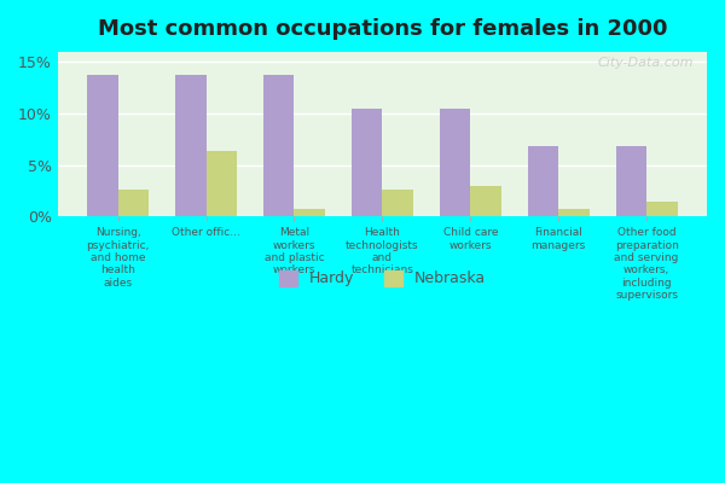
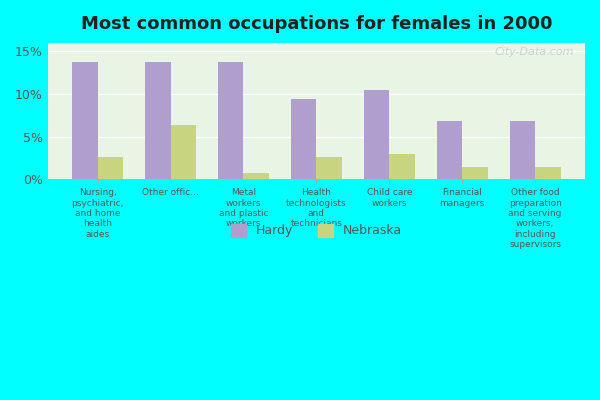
Hardy/Health technologists and technicians: 10.5% -> 9.4%
Nebraska/Financial managers: 0.7% -> 1.4%
